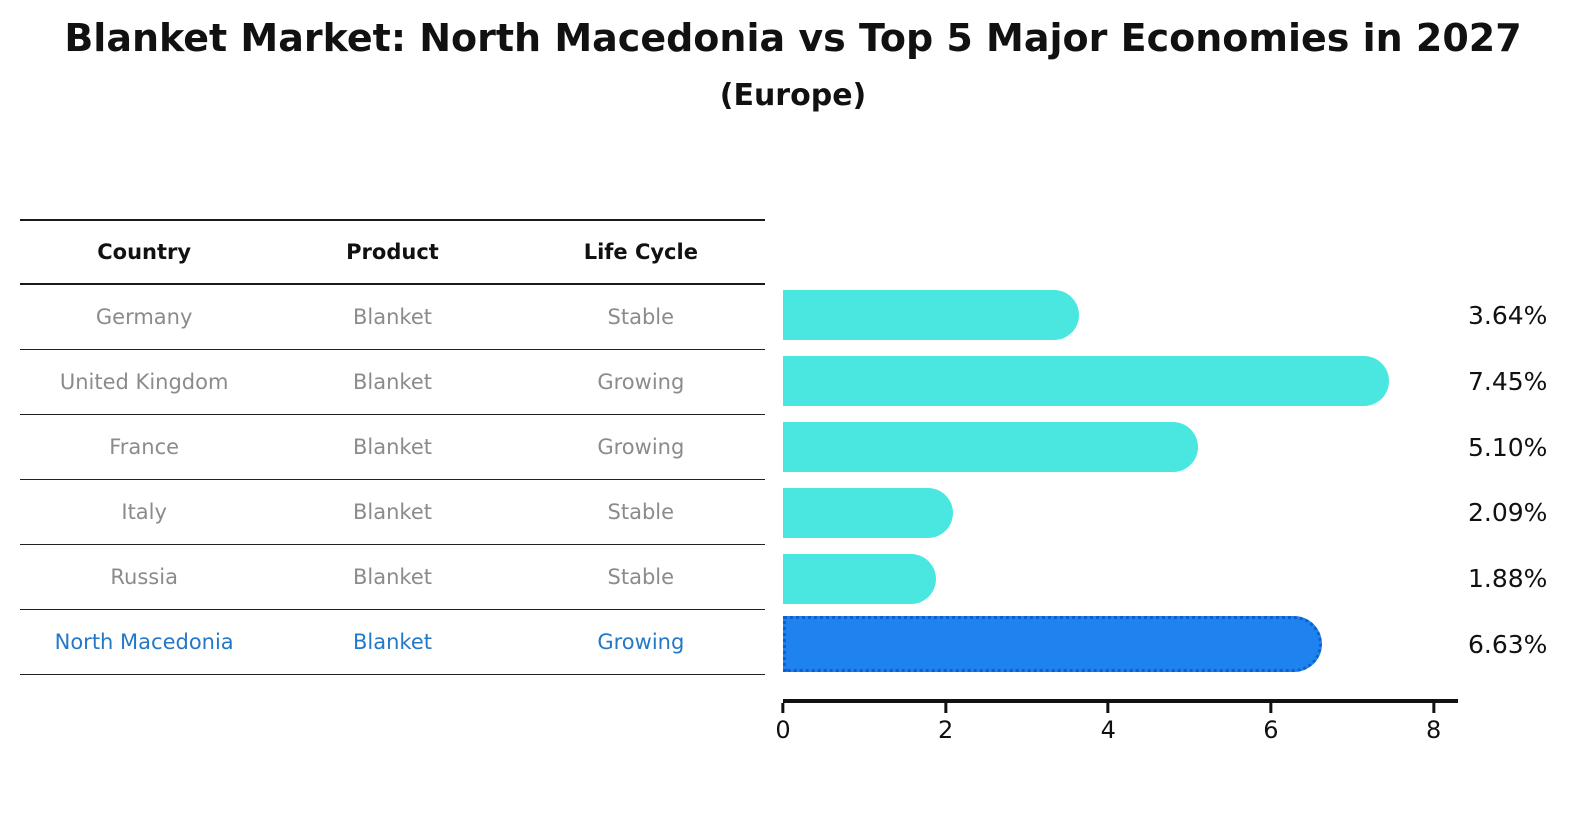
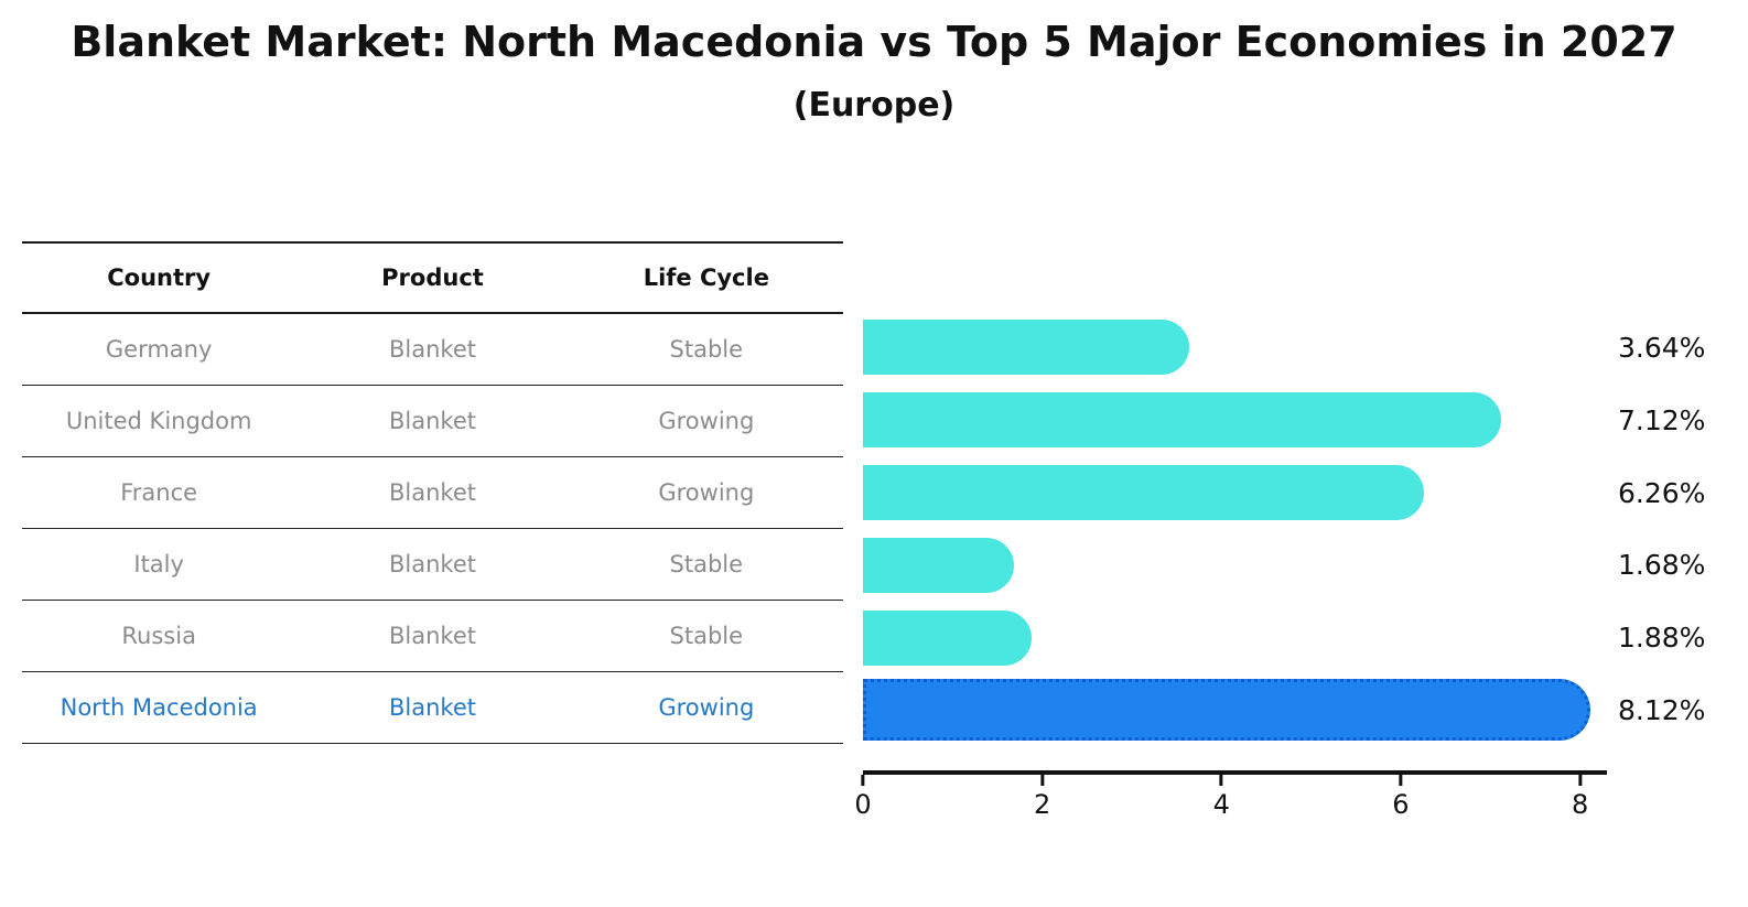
United Kingdom: 7.45% -> 7.12%
France: 5.10% -> 6.26%
Italy: 2.09% -> 1.68%
North Macedonia: 6.63% -> 8.12%
